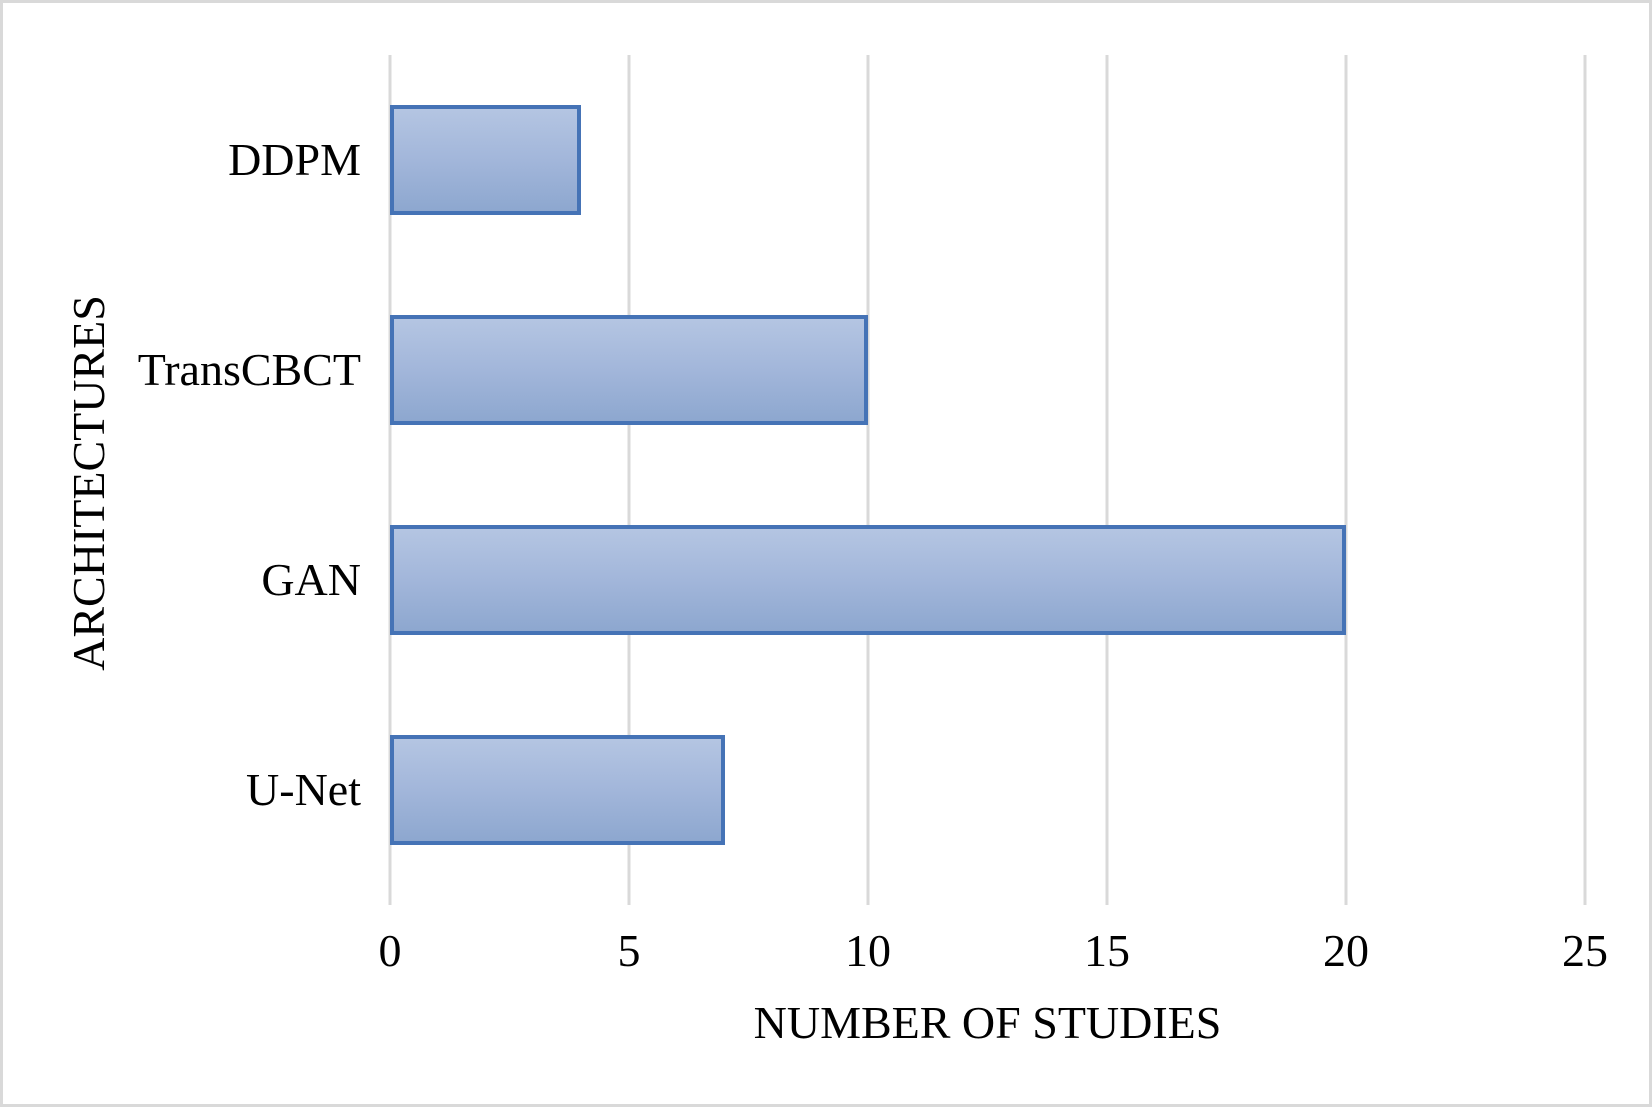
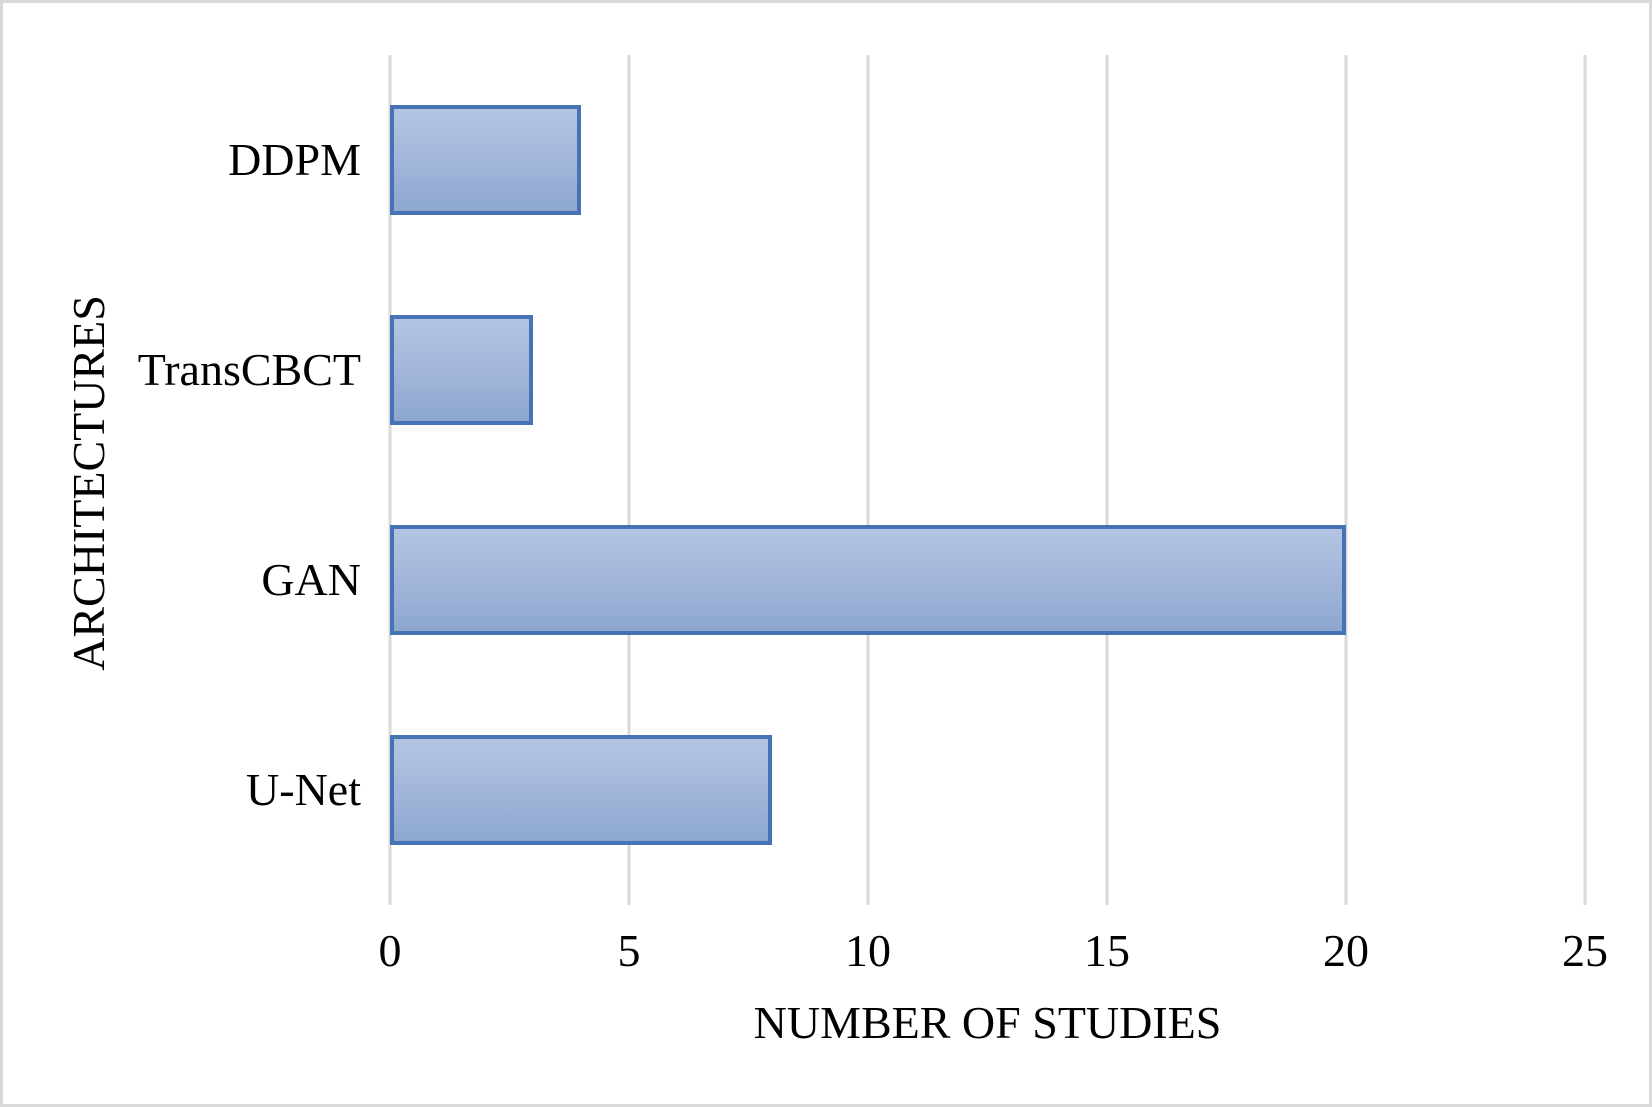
TransCBCT: 10 -> 3
U-Net: 7 -> 8
